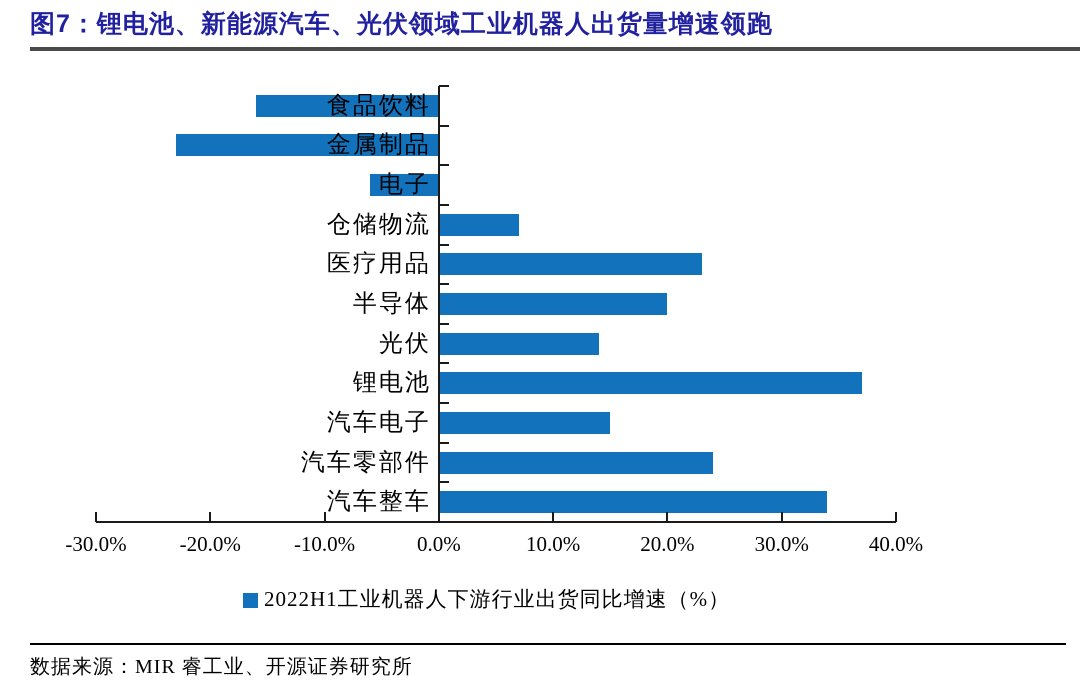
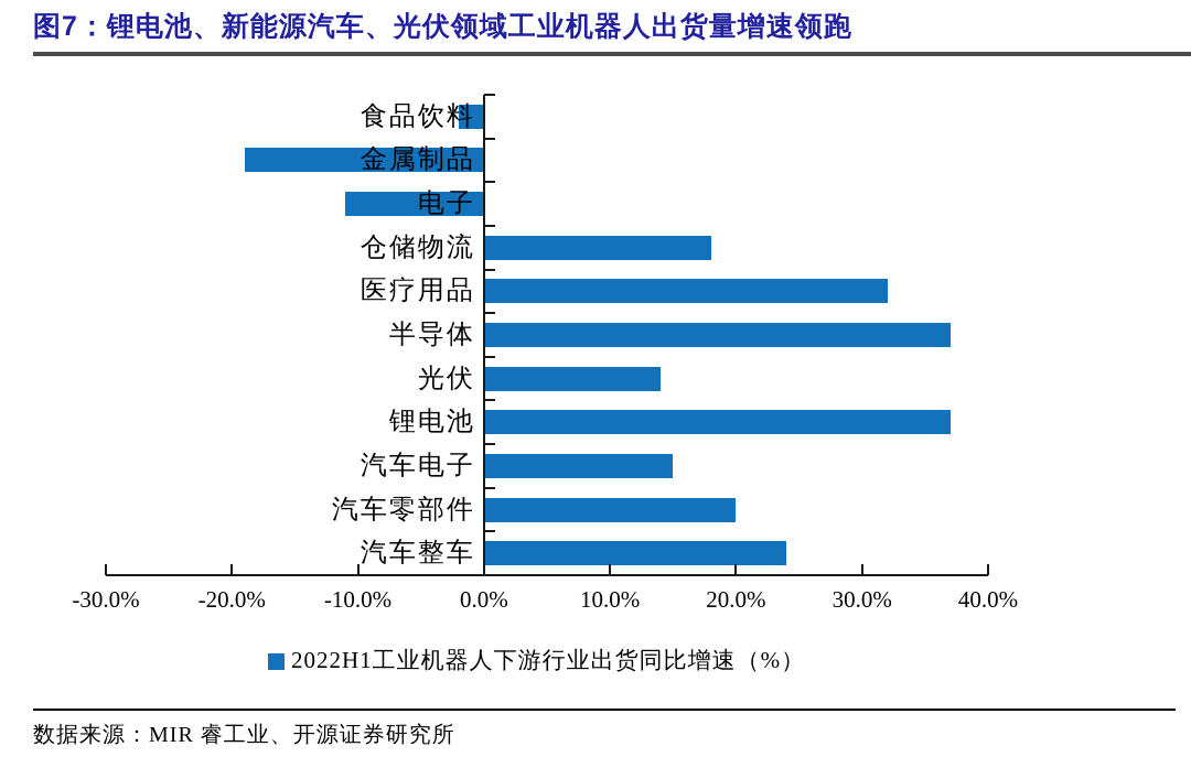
食品饮料: -16% -> -2%
金属制品: -23% -> -19%
电子: -6% -> -11%
仓储物流: 7% -> 18%
医疗用品: 23% -> 32%
半导体: 20% -> 37%
汽车零部件: 24% -> 20%
汽车整车: 34% -> 24%
